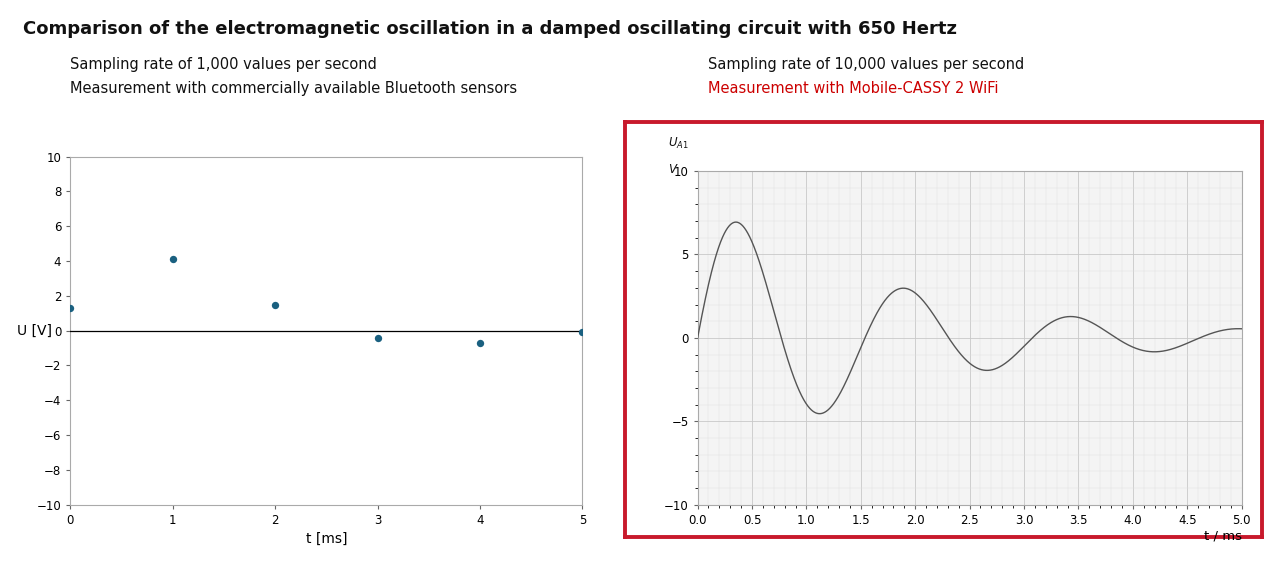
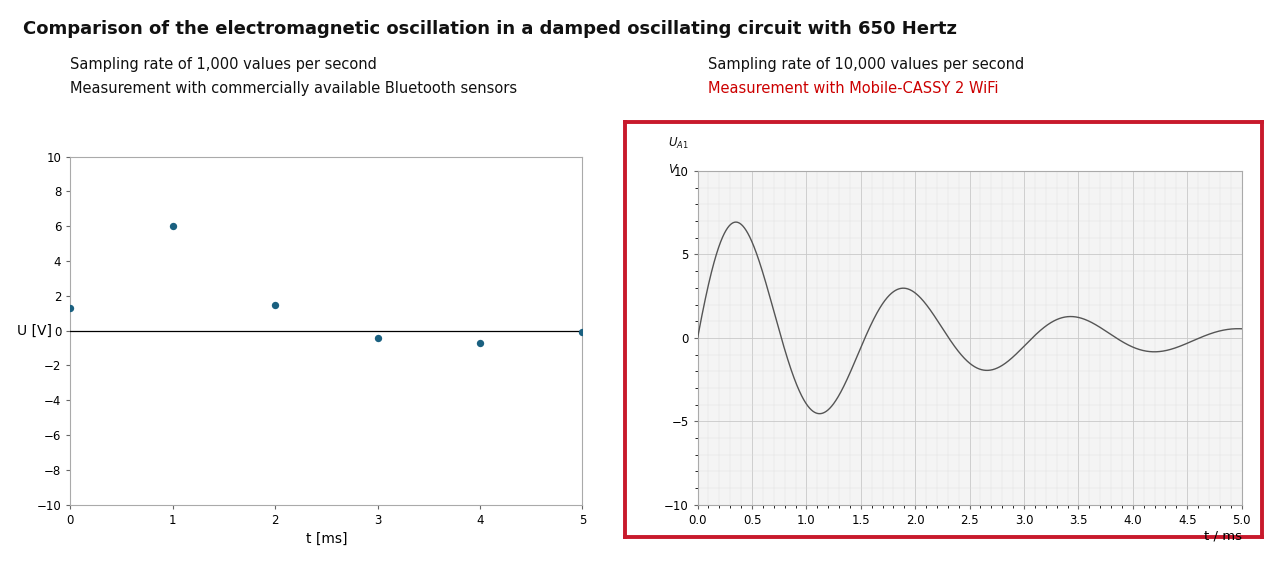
1: 4.1 -> 6.0
